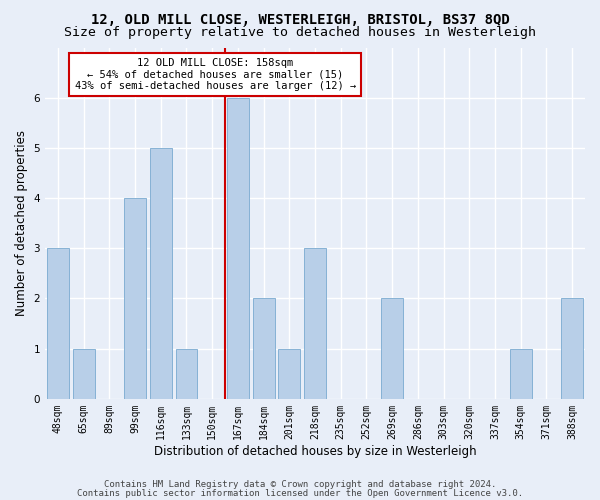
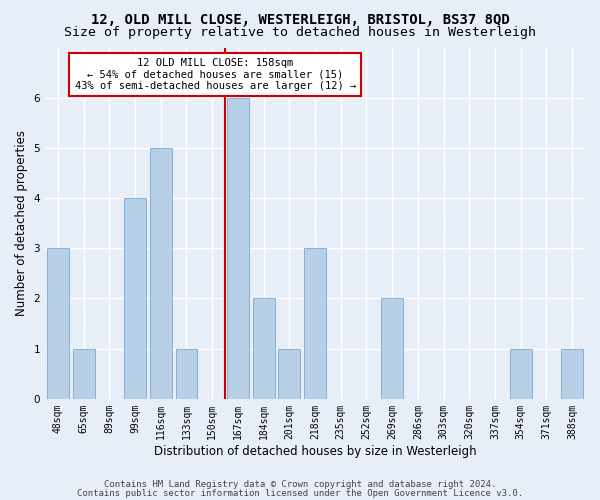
388sqm: 2 -> 1
